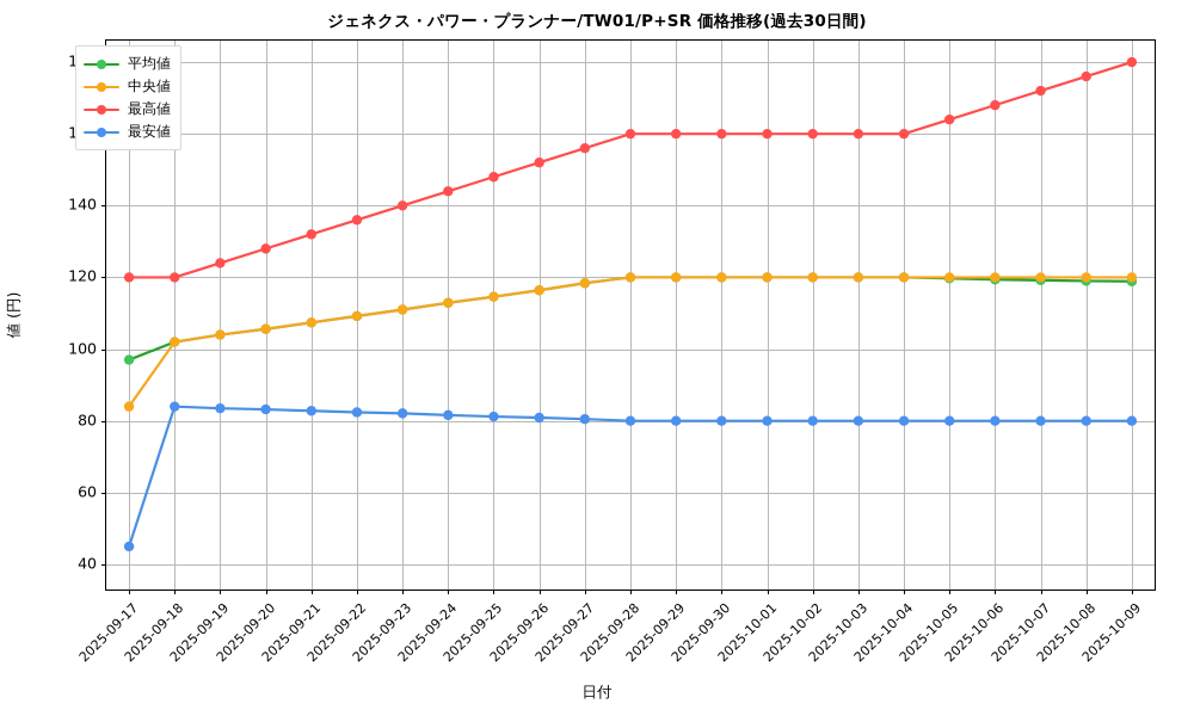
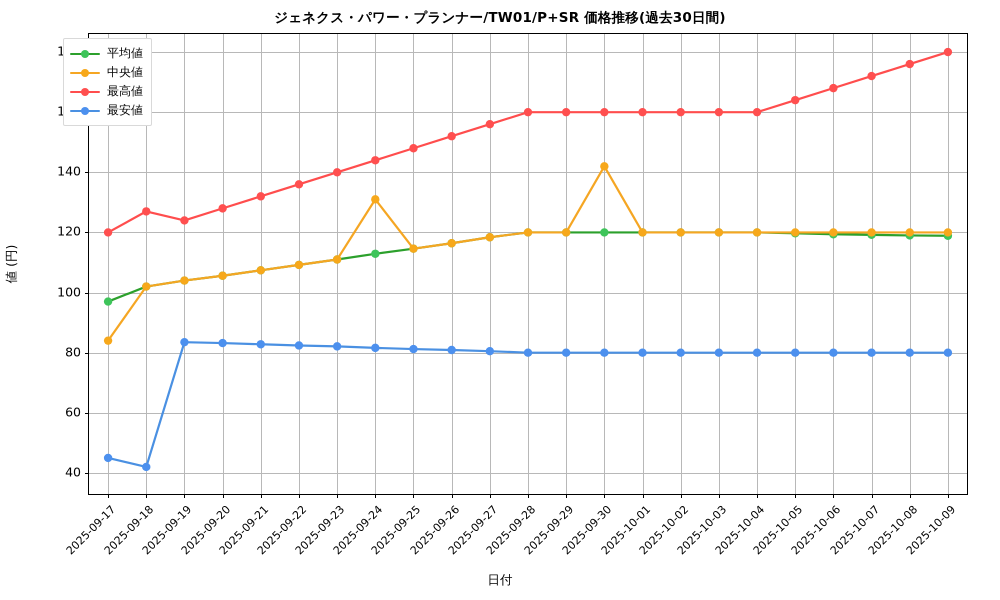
最高値/2025-09-18: 120 -> 127
最安値/2025-09-18: 84 -> 42
中央値/2025-09-24: 113 -> 131
中央値/2025-09-30: 120 -> 142
